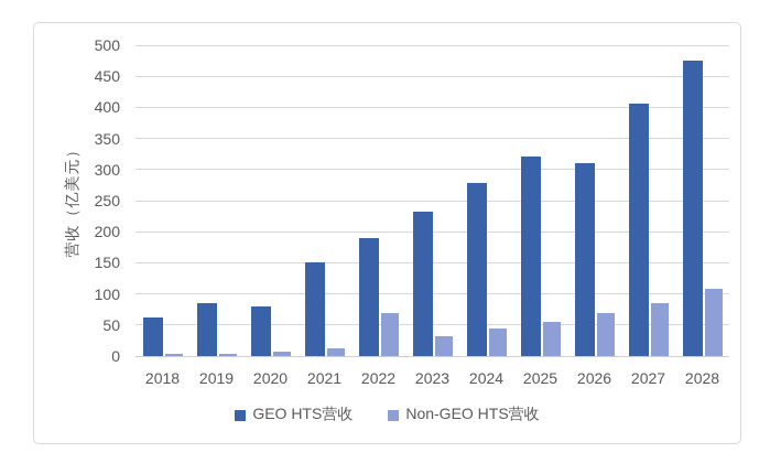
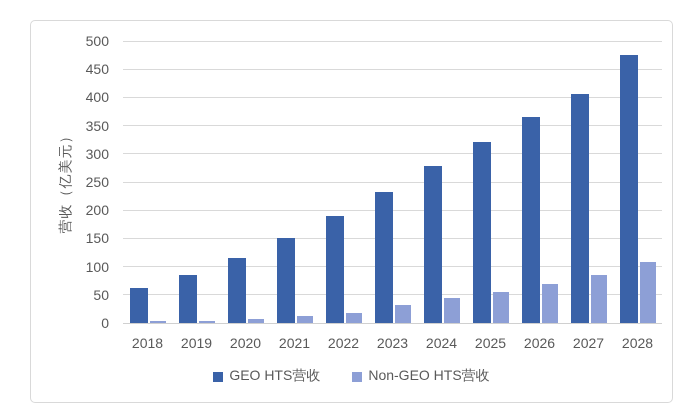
GEO HTS营收/2020: 80 -> 120
Non-GEO HTS营收/2022: 70 -> 20
GEO HTS营收/2026: 310 -> 360
